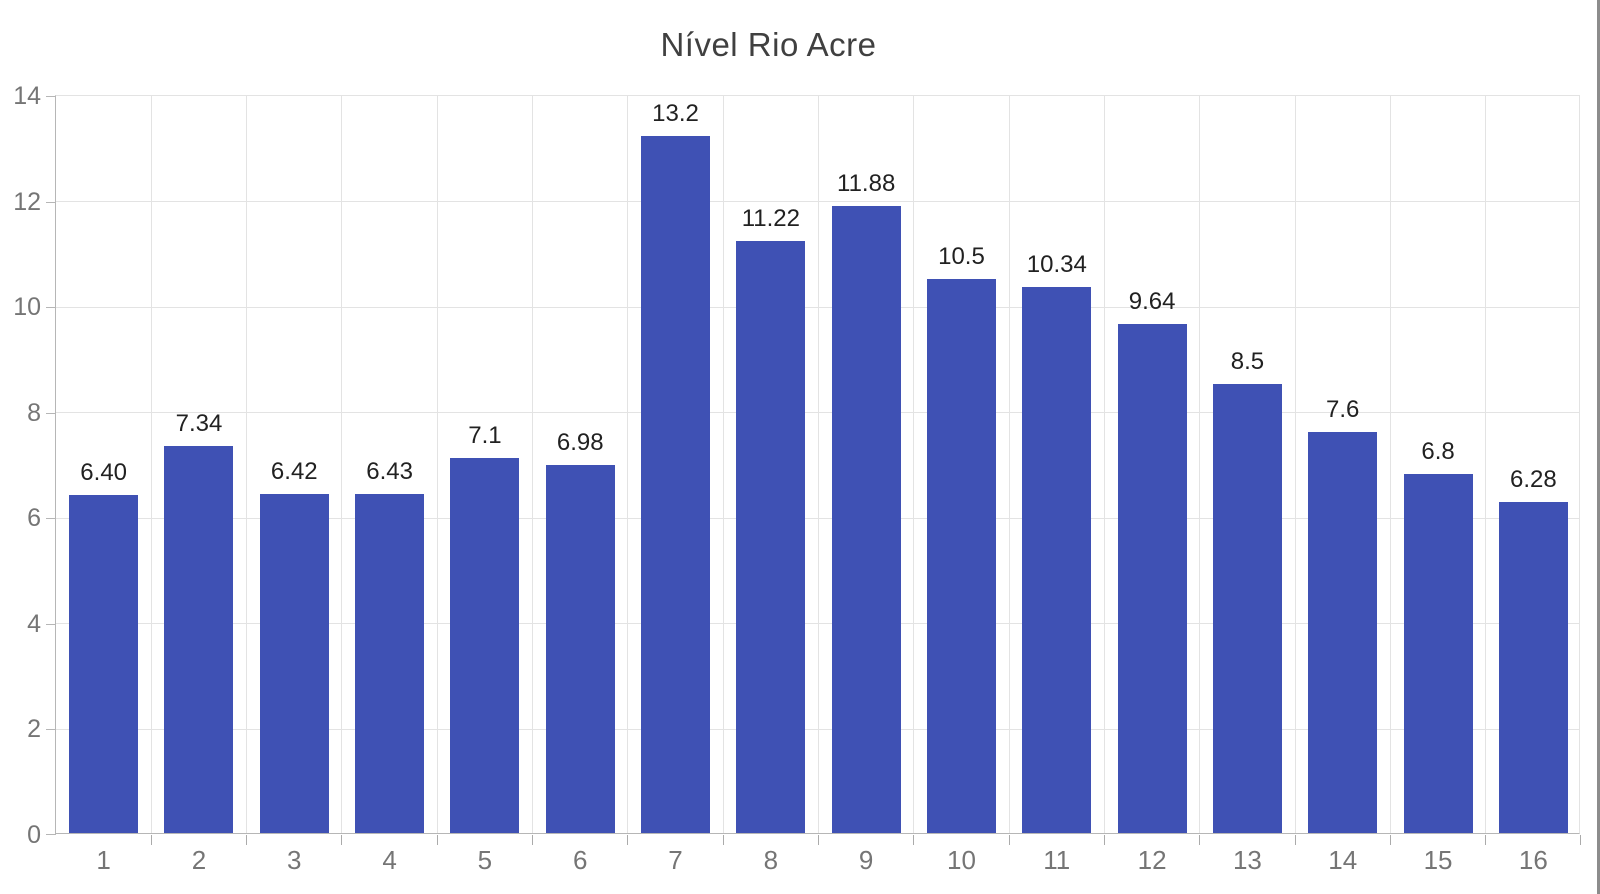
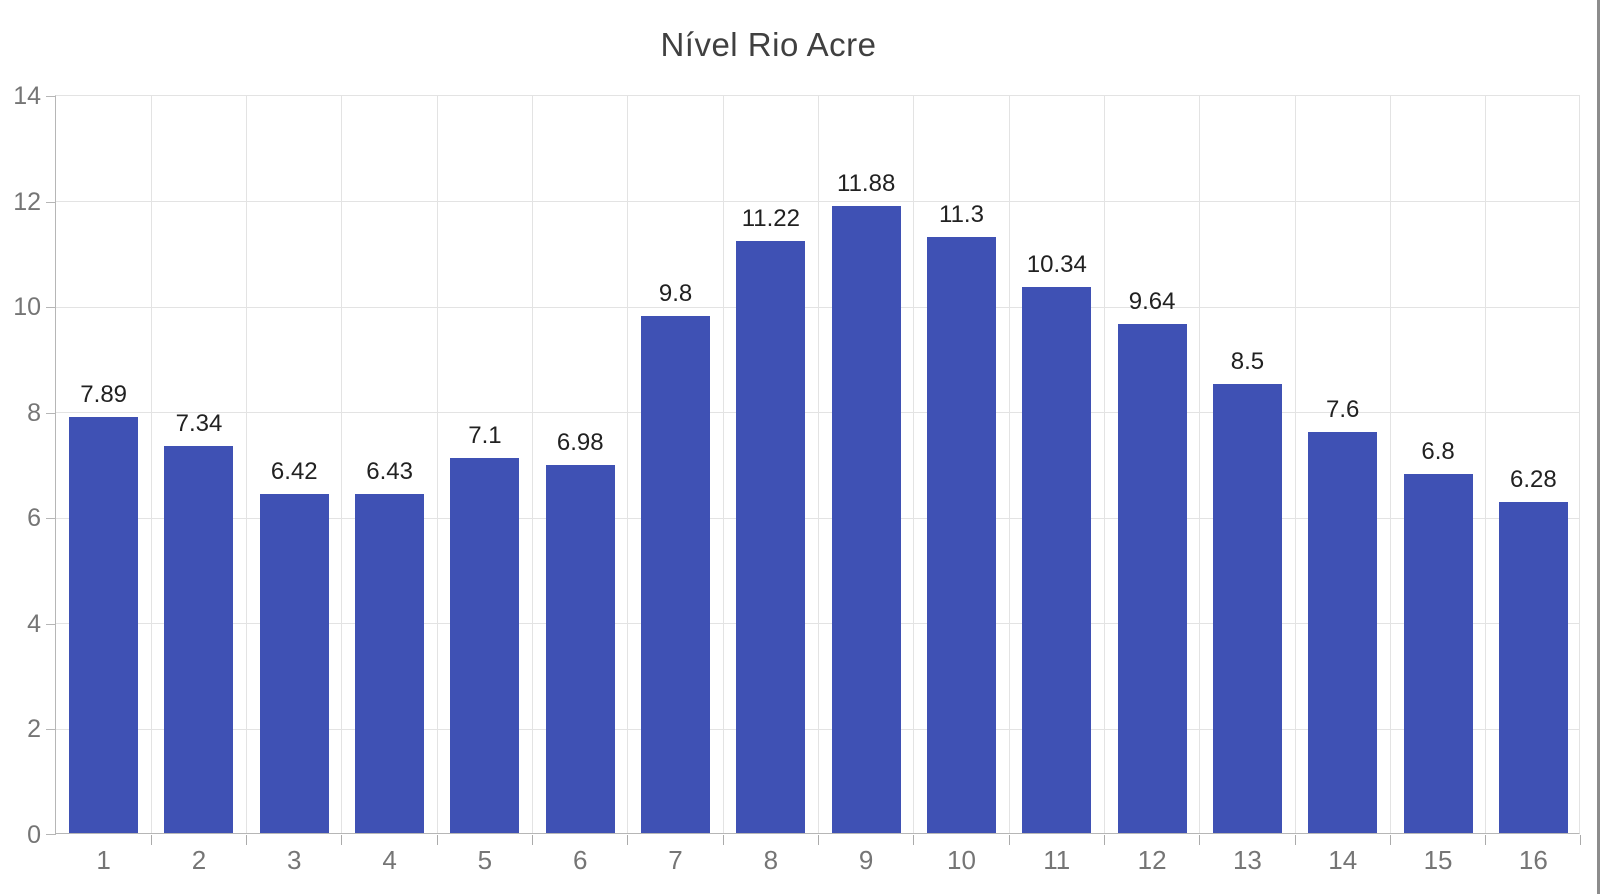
1: 6.40 -> 7.89
7: 13.2 -> 9.8
10: 10.5 -> 11.3
